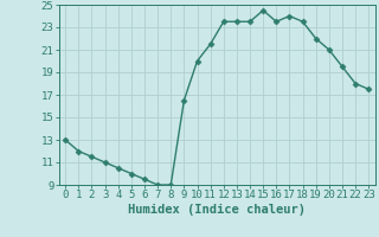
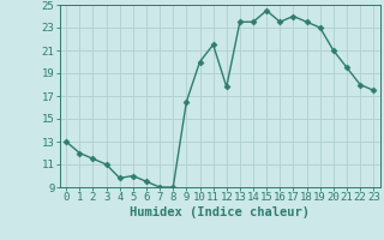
4: 10.5 -> 9.8
12: 23.5 -> 17.8
19: 22.0 -> 23.0
